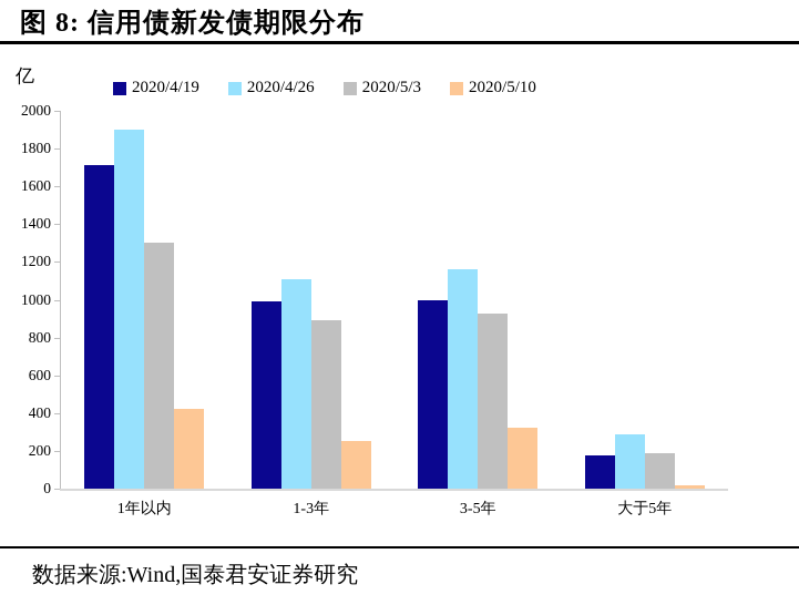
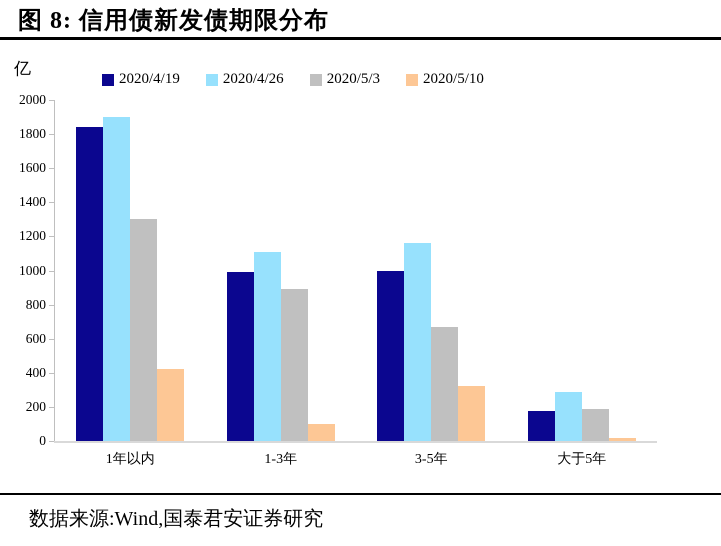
2020/4/19/1年以内: 1710 -> 1840
2020/5/10/1-3年: 260 -> 100
2020/5/3/3-5年: 920 -> 670
